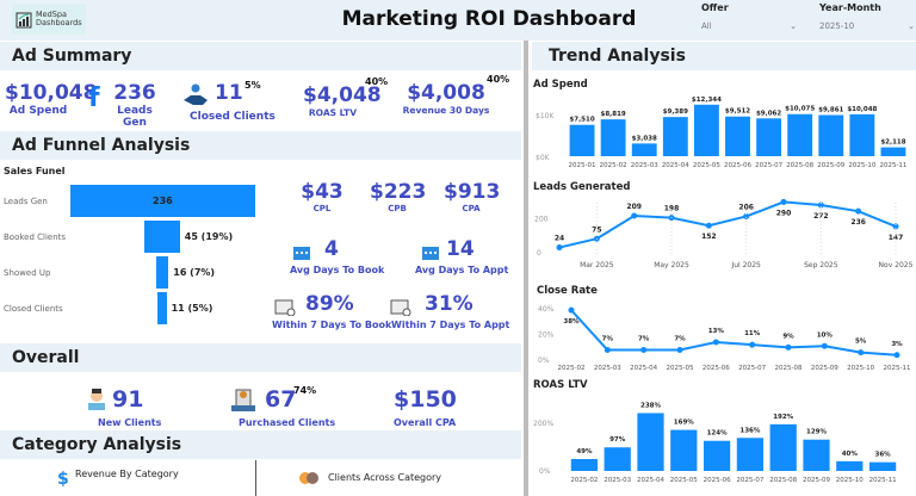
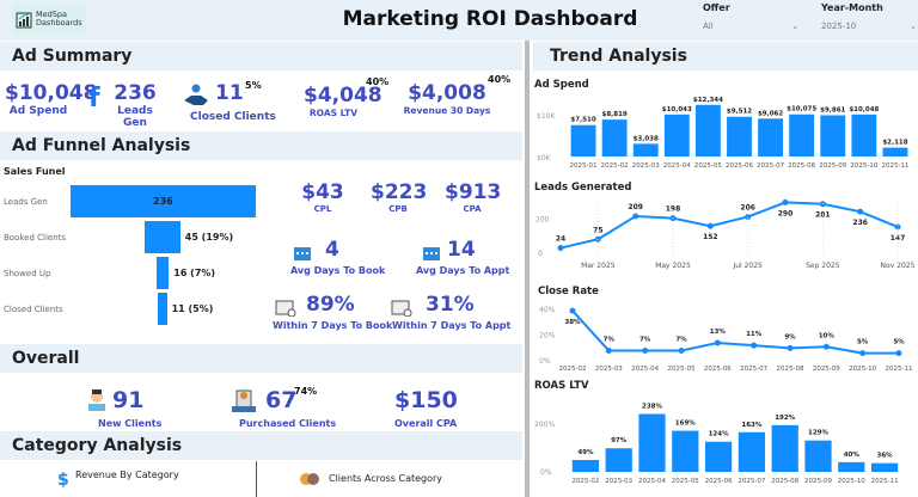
Ad Spend/2025-04: $9,389 -> $10,043
Leads Generated/2025-09: 272 -> 281
Close Rate/2025-11: 3% -> 5%
ROAS LTV/2025-07: 136% -> 163%
